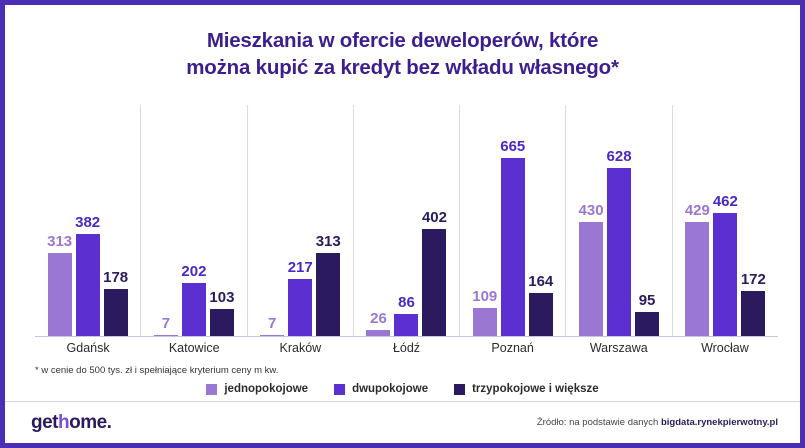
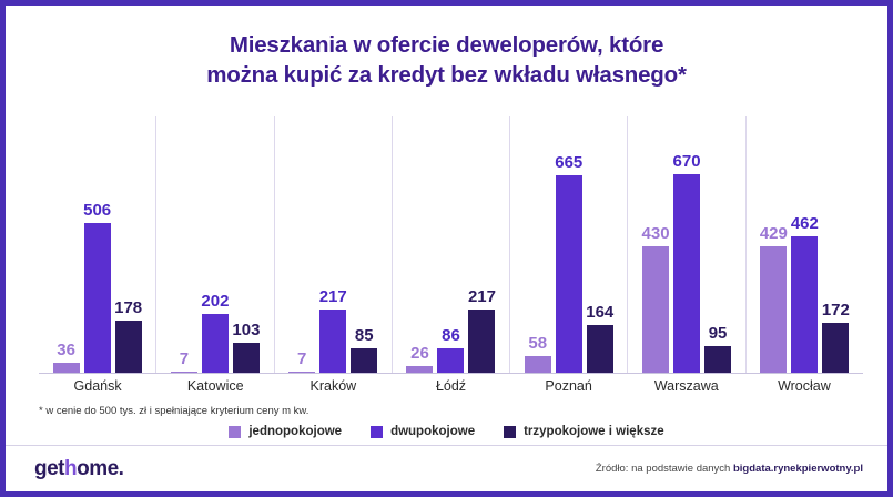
jednopokojowe/Gdańsk: 313 -> 36
dwupokojowe/Gdańsk: 382 -> 506
trzypokojowe i większe/Kraków: 313 -> 85
trzypokojowe i większe/Łódź: 402 -> 217
jednopokojowe/Poznań: 109 -> 58
dwupokojowe/Warszawa: 628 -> 670
